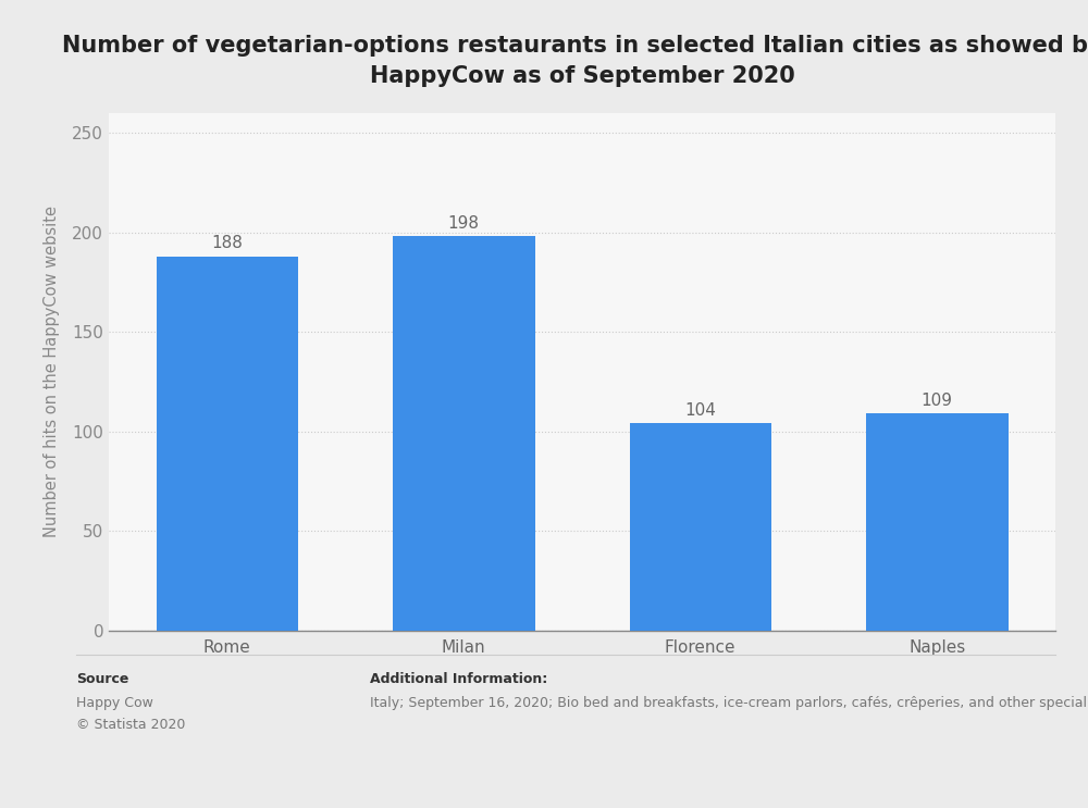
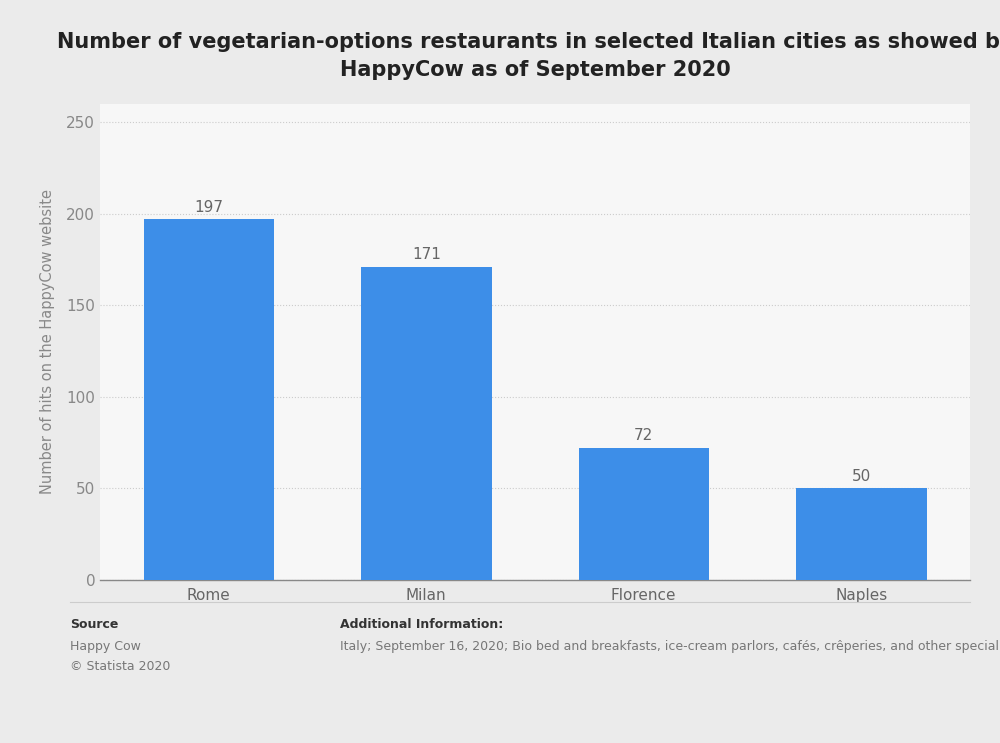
Rome: 188 -> 197
Milan: 198 -> 171
Florence: 104 -> 72
Naples: 109 -> 50
